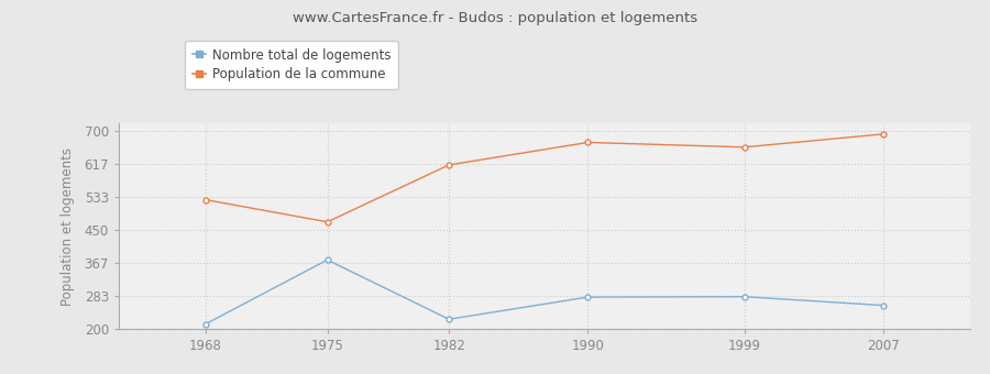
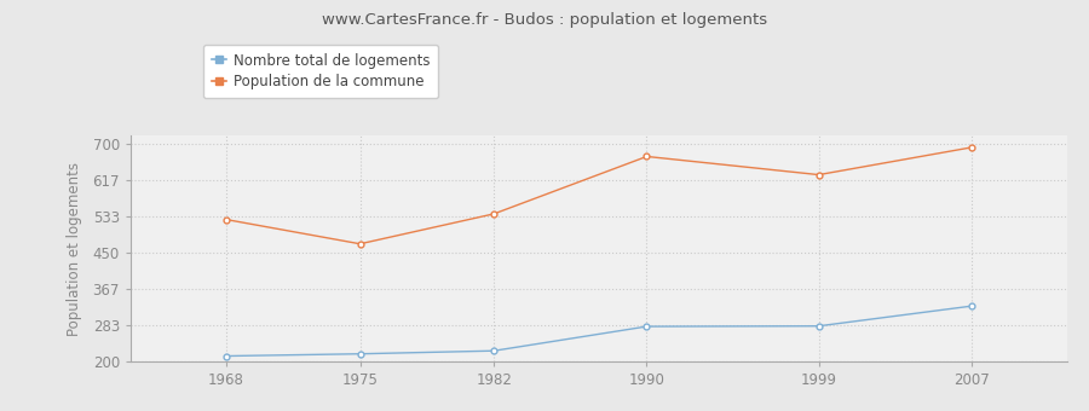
Nombre total de logements/1975: 375 -> 218
Population de la commune/1982: 615 -> 540
Population de la commune/1999: 660 -> 630
Nombre total de logements/2007: 260 -> 328
